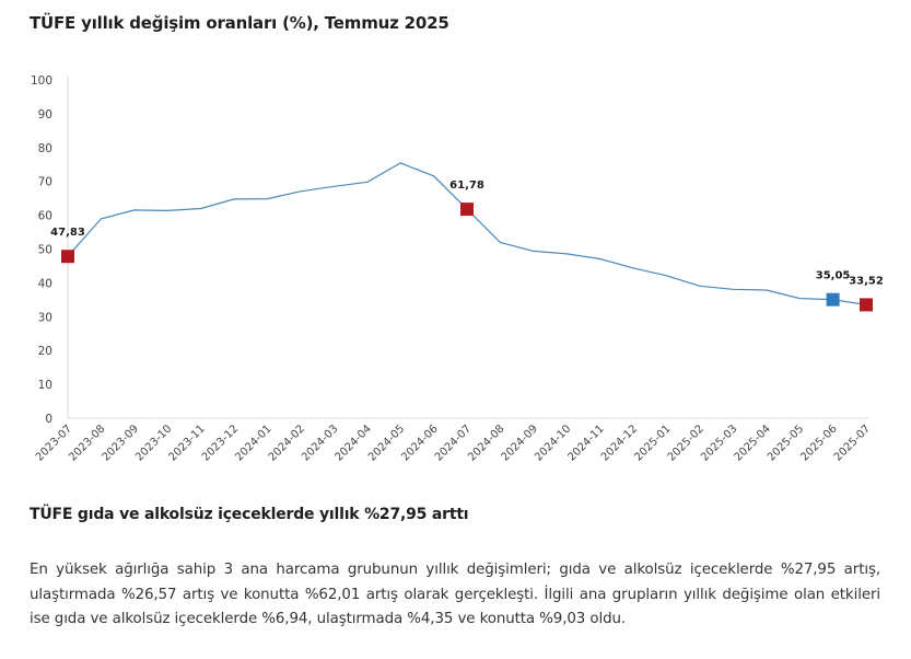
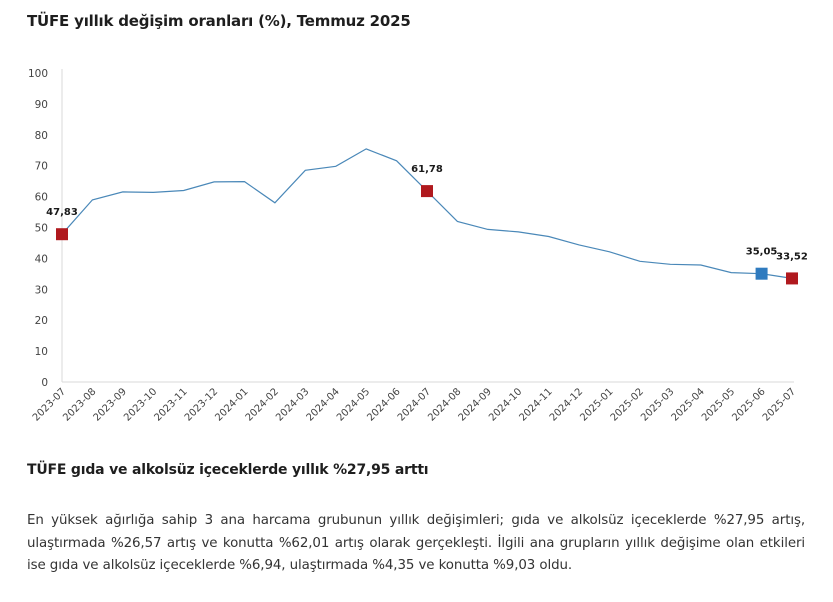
2024-02: 67 -> 58
